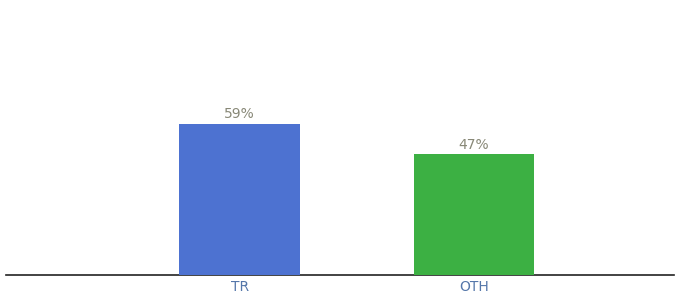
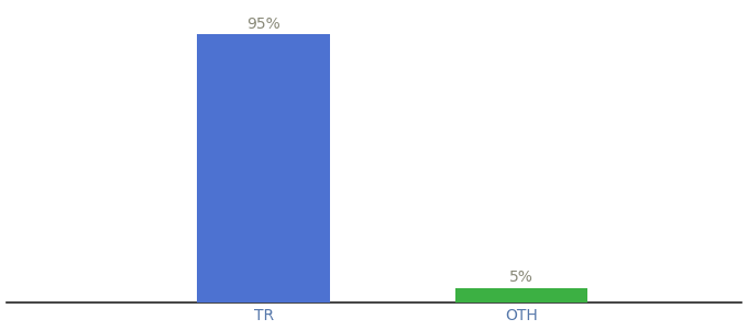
TR: 59% -> 95%
OTH: 47% -> 5%
